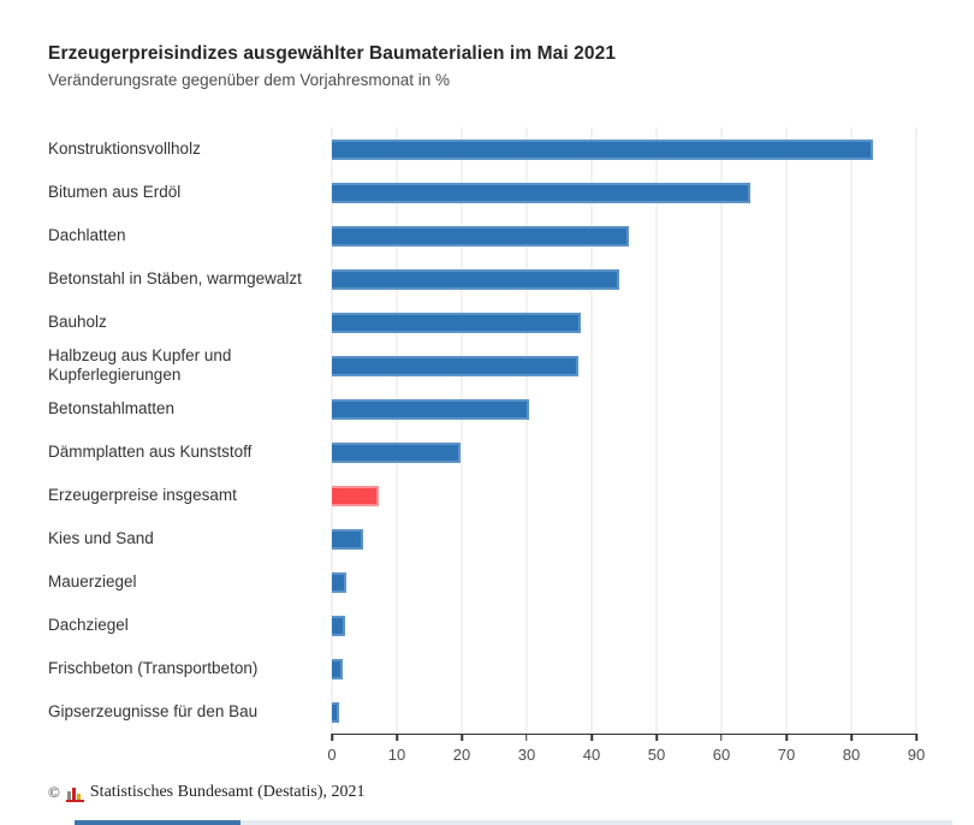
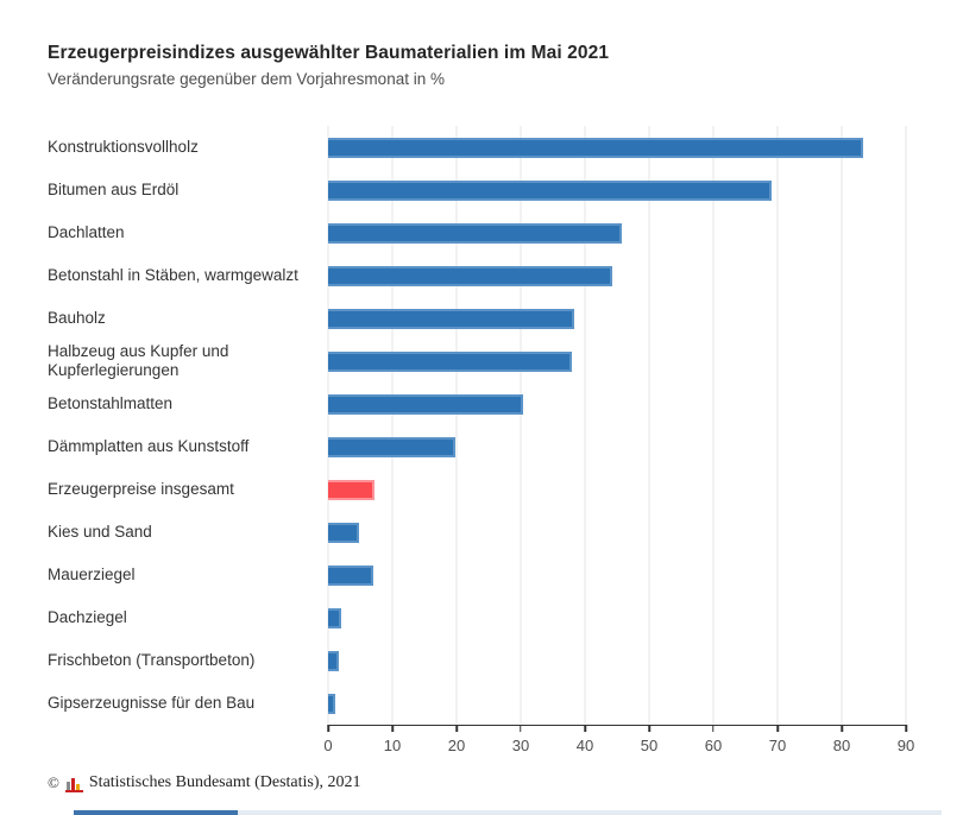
Bitumen aus Erdöl: 64 -> 69
Mauerziegel: 2 -> 7
